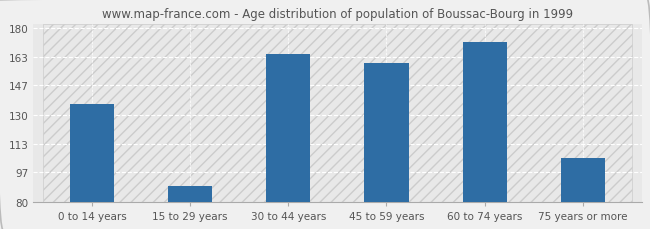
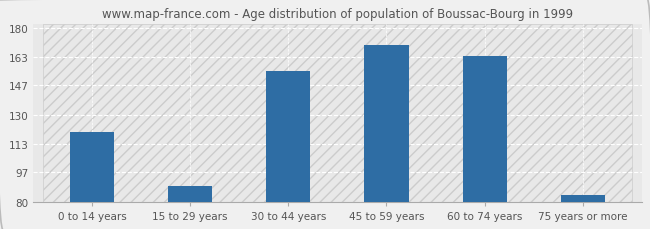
0 to 14 years: 136 -> 120
30 to 44 years: 165 -> 155
45 to 59 years: 160 -> 170
60 to 74 years: 172 -> 164
75 years or more: 105 -> 84
